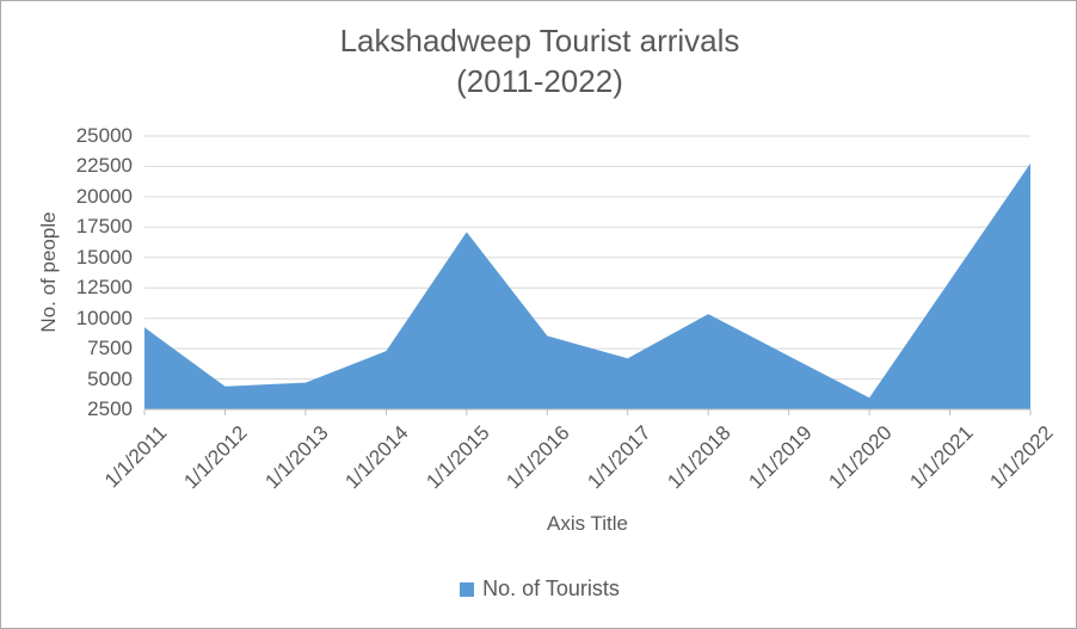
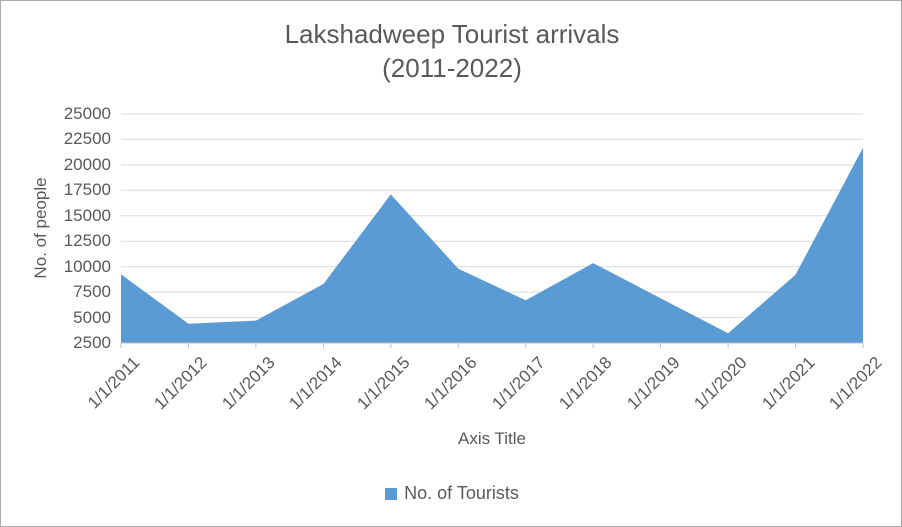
1/1/2014: 7300 -> 8300
1/1/2016: 8600 -> 9800
1/1/2021: 13100 -> 9200
1/1/2022: 22800 -> 21700
